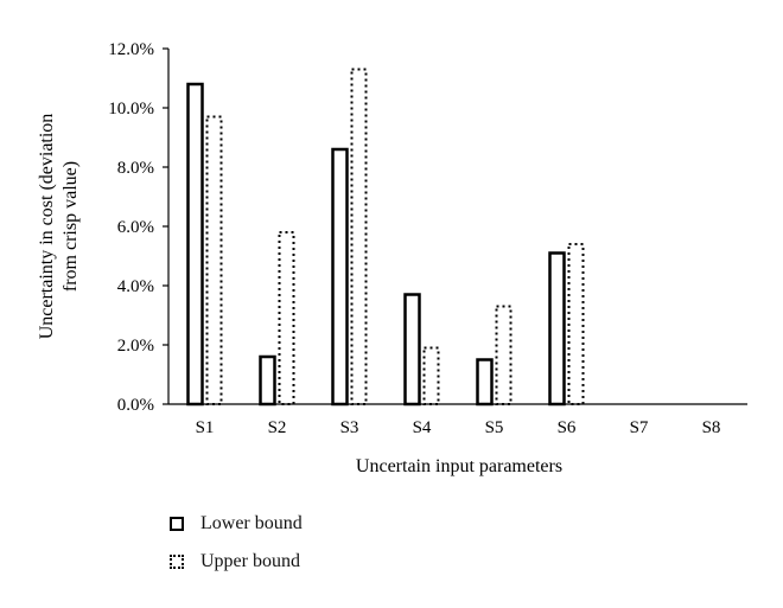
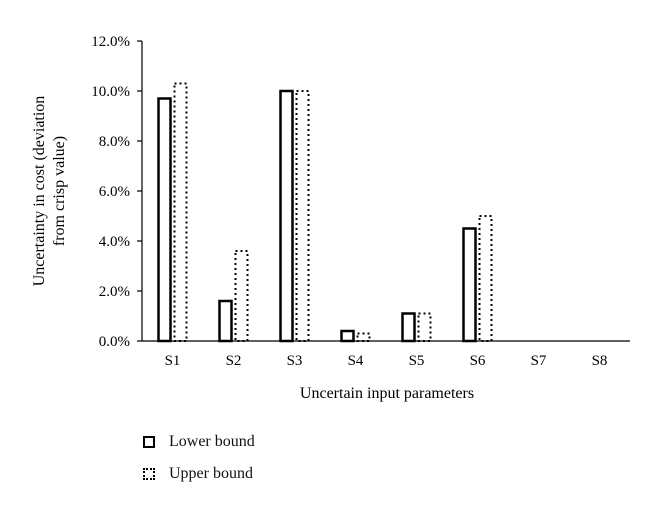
Lower bound/S1: 10.8% -> 9.7%
Upper bound/S1: 9.7% -> 10.3%
Upper bound/S2: 5.8% -> 3.6%
Lower bound/S3: 8.6% -> 10.0%
Upper bound/S3: 11.3% -> 10.0%
Lower bound/S4: 3.7% -> 0.4%
Upper bound/S4: 1.9% -> 0.3%
Lower bound/S5: 1.5% -> 1.1%
Upper bound/S5: 3.3% -> 1.1%
Lower bound/S6: 5.1% -> 4.5%
Upper bound/S6: 5.4% -> 5.0%
